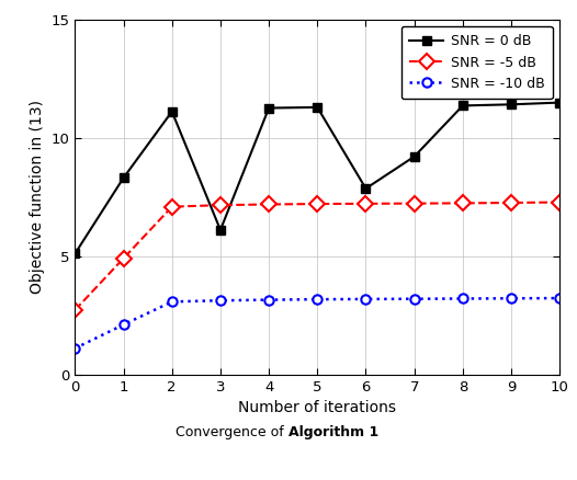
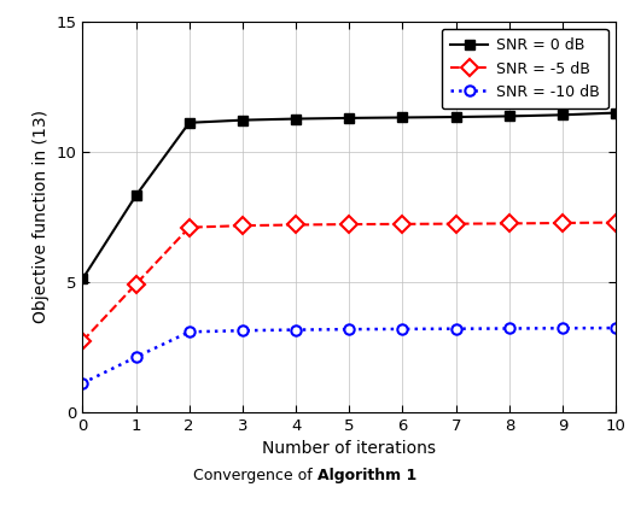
SNR = 0 dB/3: 6.10 -> 11.20
SNR = 0 dB/6: 7.85 -> 11.30
SNR = 0 dB/7: 9.20 -> 11.32
